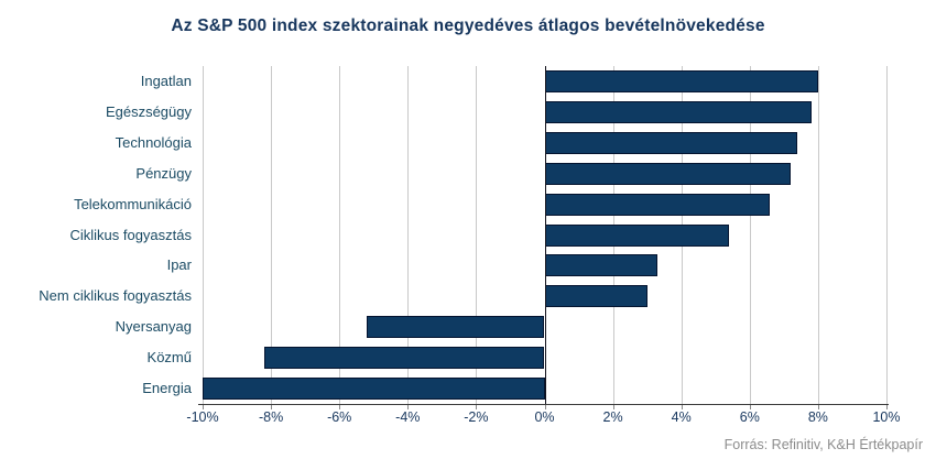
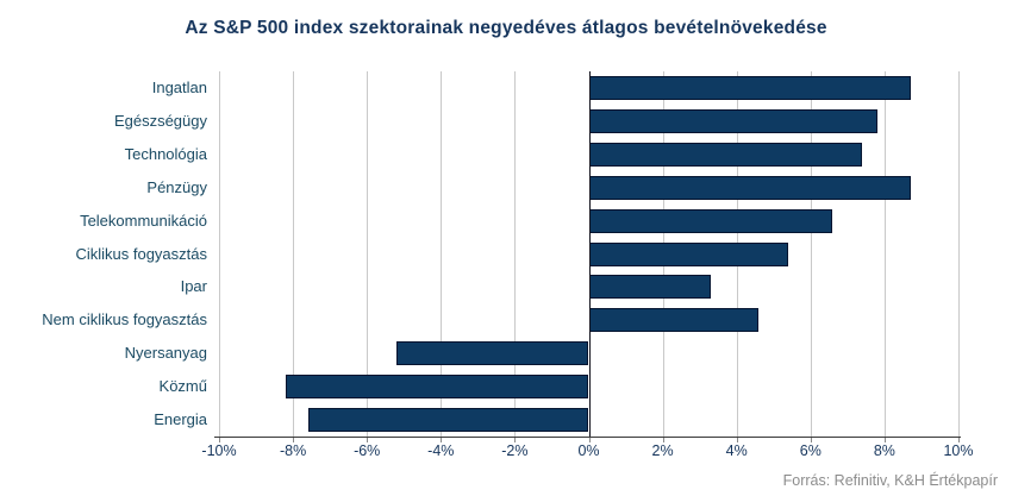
Ingatlan: 8.0% -> 8.7%
Pénzügy: 7.2% -> 8.7%
Nem ciklikus fogyasztás: 3.0% -> 4.6%
Energia: -10.0% -> -7.6%
